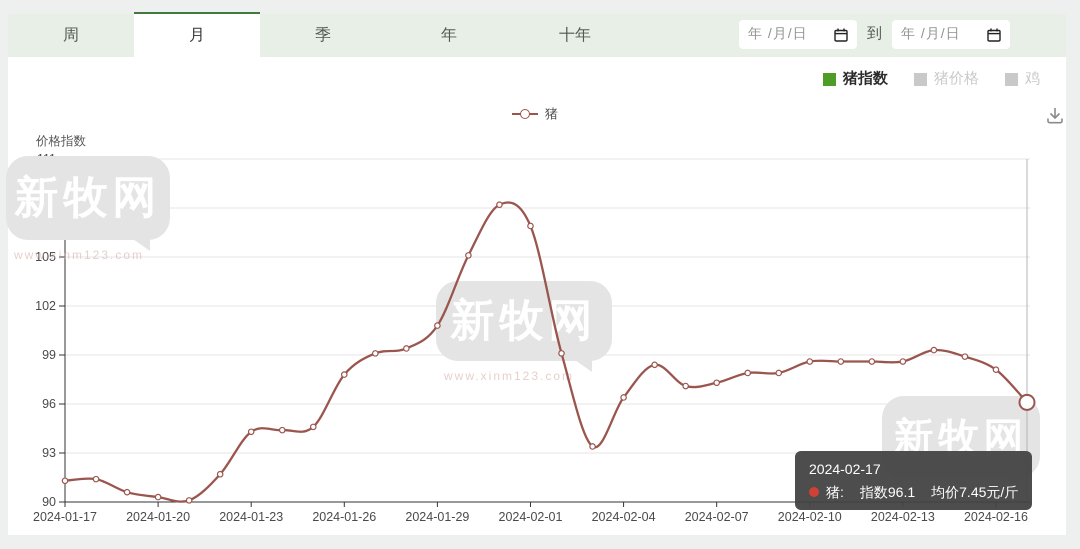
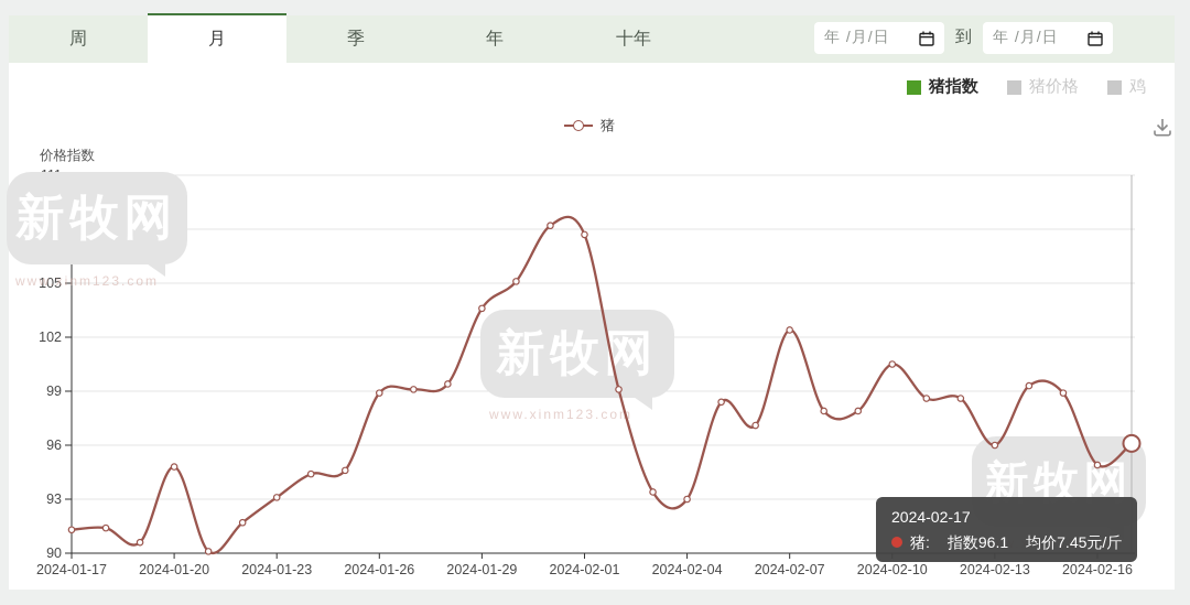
2024-01-20: 90.3 -> 94.8
2024-01-23: 94.3 -> 93.1
2024-01-26: 97.8 -> 98.9
2024-01-29: 100.8 -> 103.6
2024-02-01: 106.9 -> 107.7
2024-02-04: 96.4 -> 93.0
2024-02-07: 97.3 -> 102.4
2024-02-10: 98.6 -> 100.5
2024-02-13: 98.6 -> 96.0
2024-02-16: 98.1 -> 94.9
